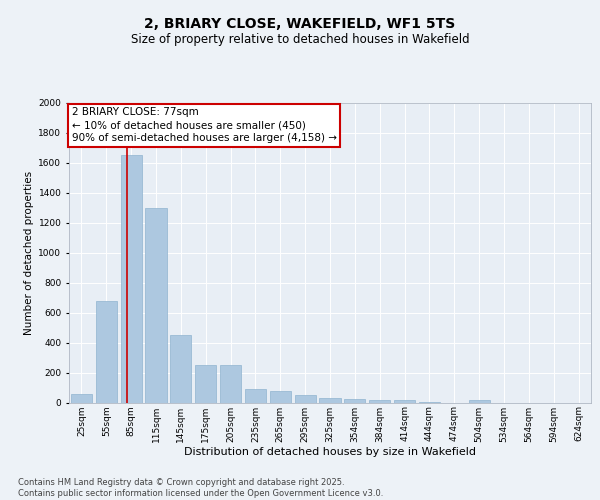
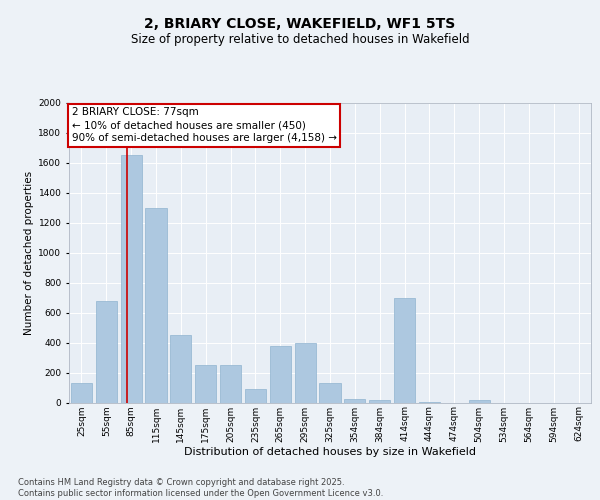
25sqm: 60 -> 130
265sqm: 80 -> 380
295sqm: 50 -> 400
325sqm: 30 -> 130
414sqm: 20 -> 700
